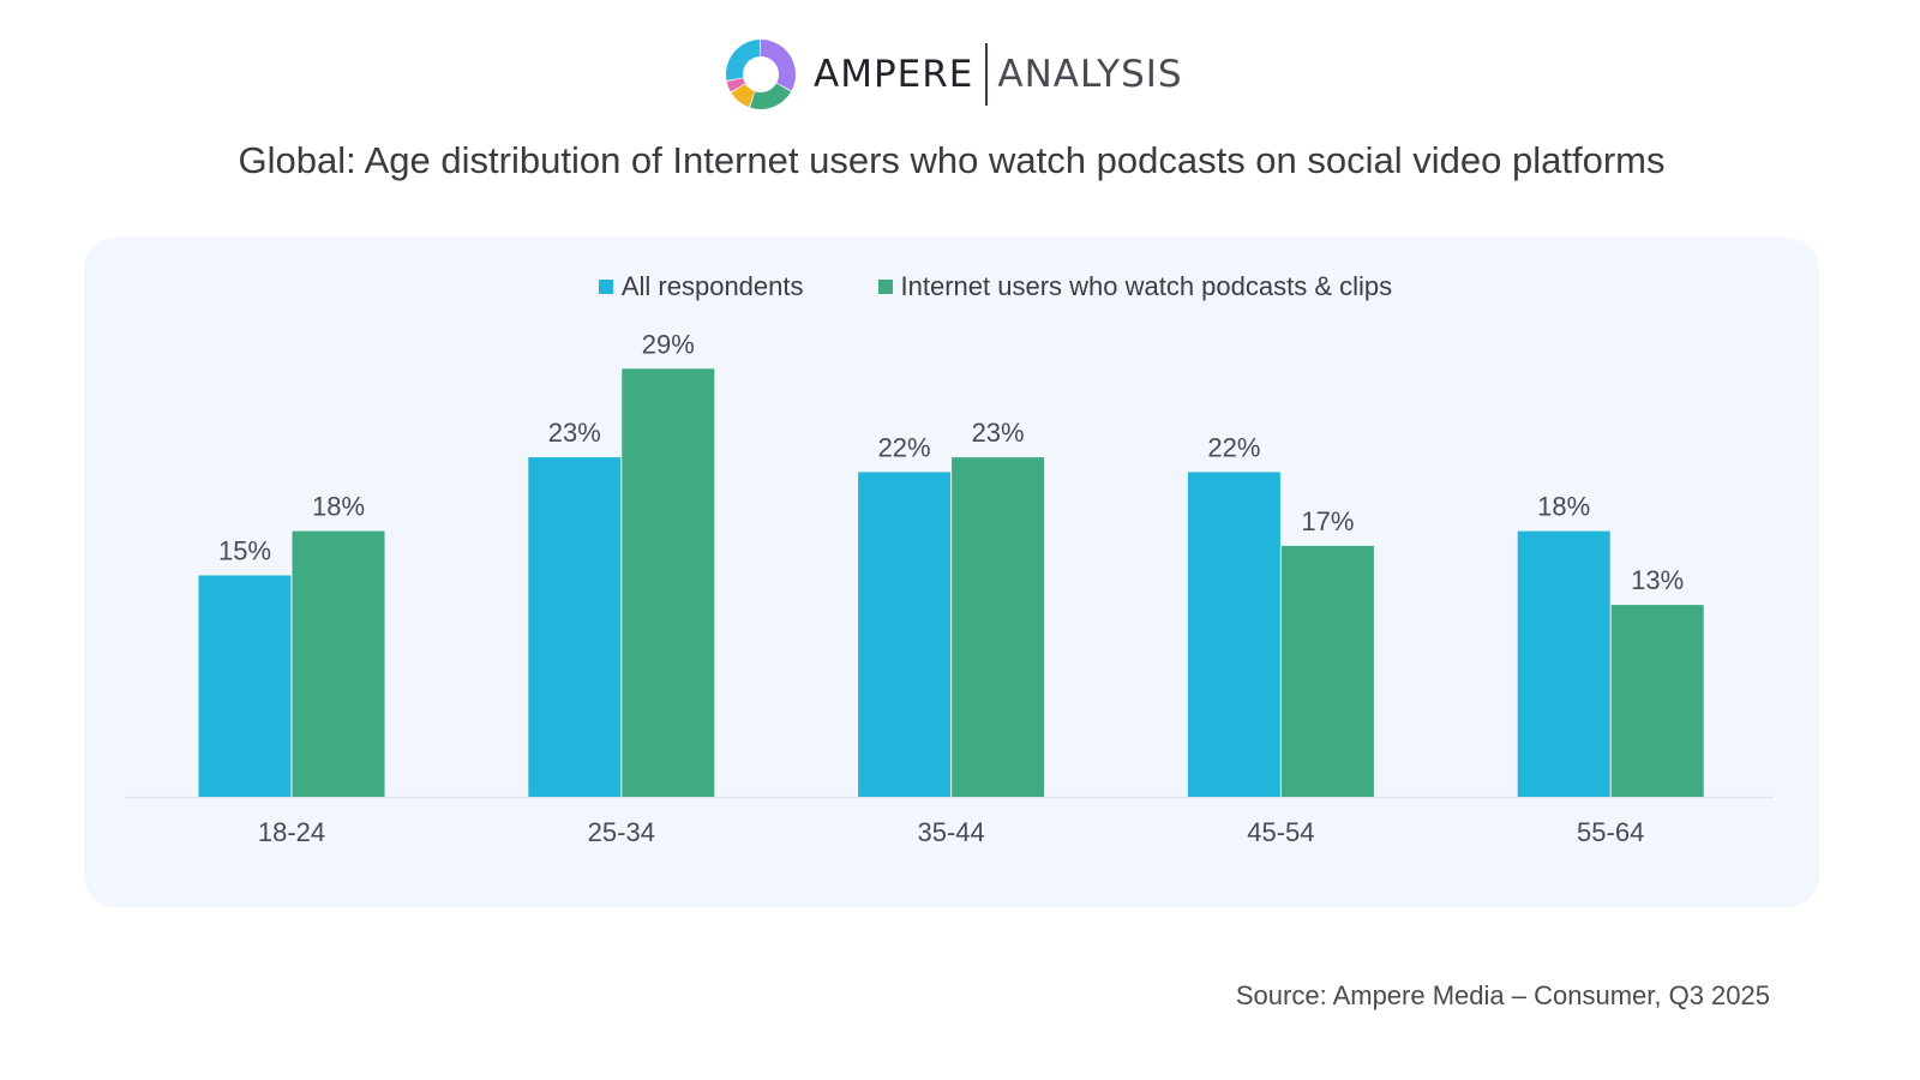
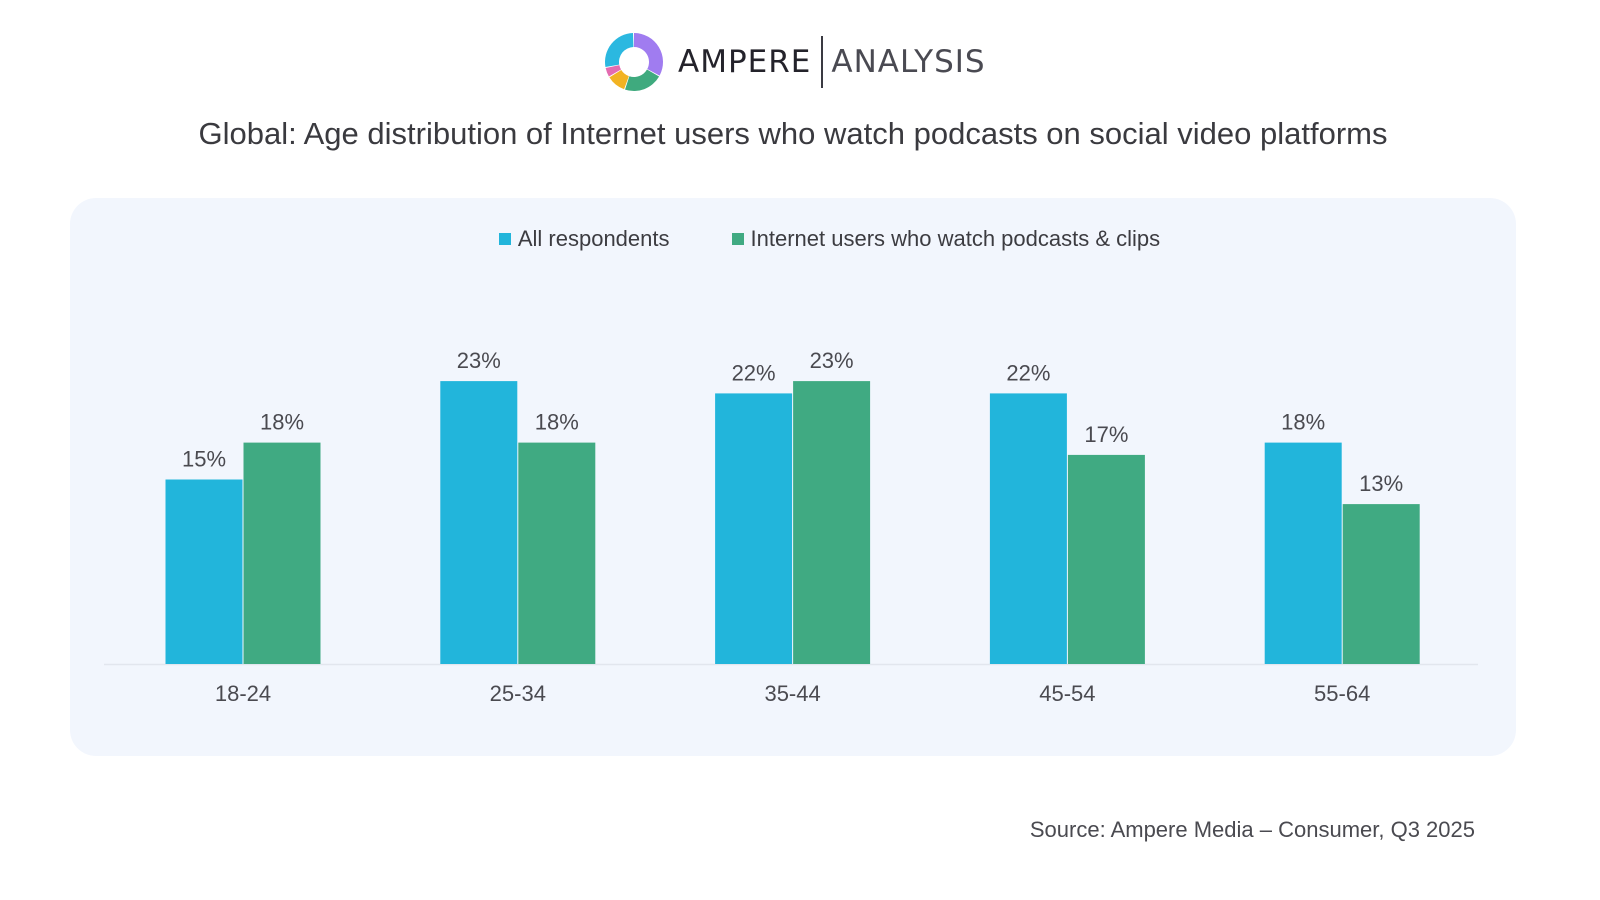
Internet users who watch podcasts & clips/25-34: 29% -> 18%
